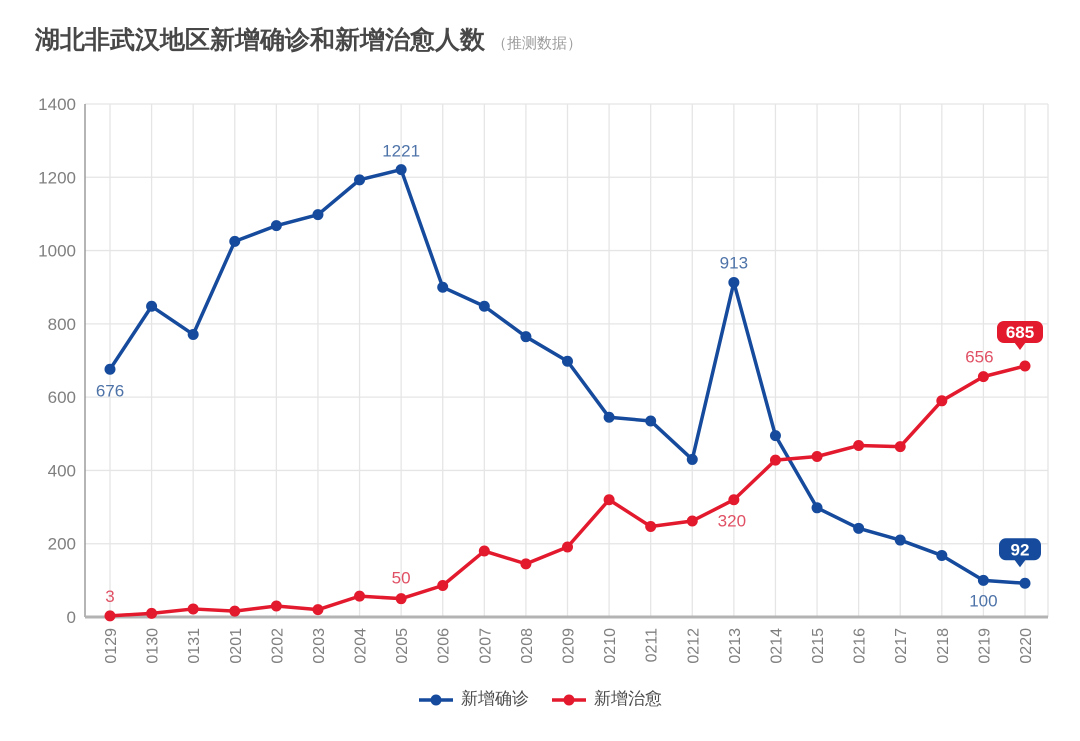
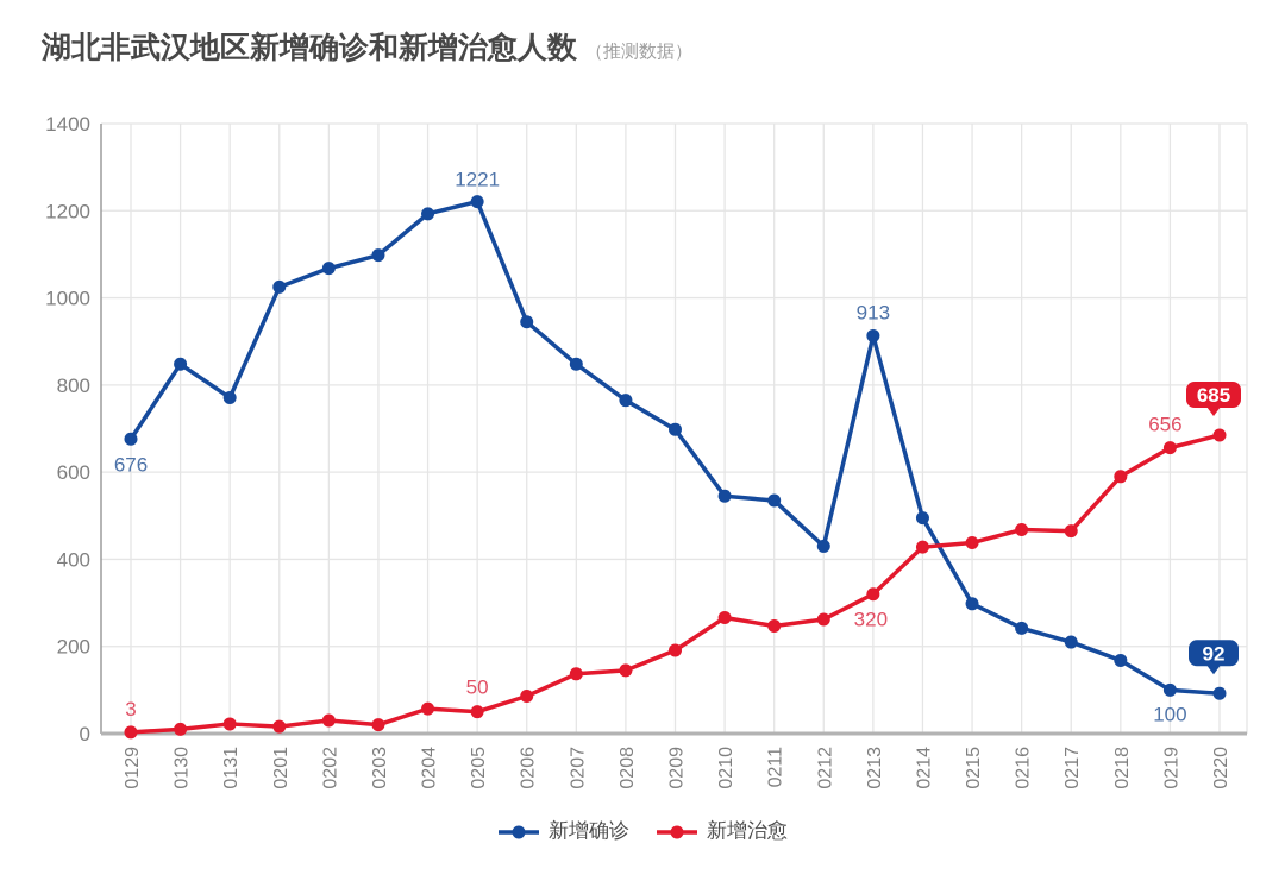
新增确诊/0206: 900 -> 940
新增治愈/0207: 180 -> 140
新增治愈/0210: 320 -> 270
